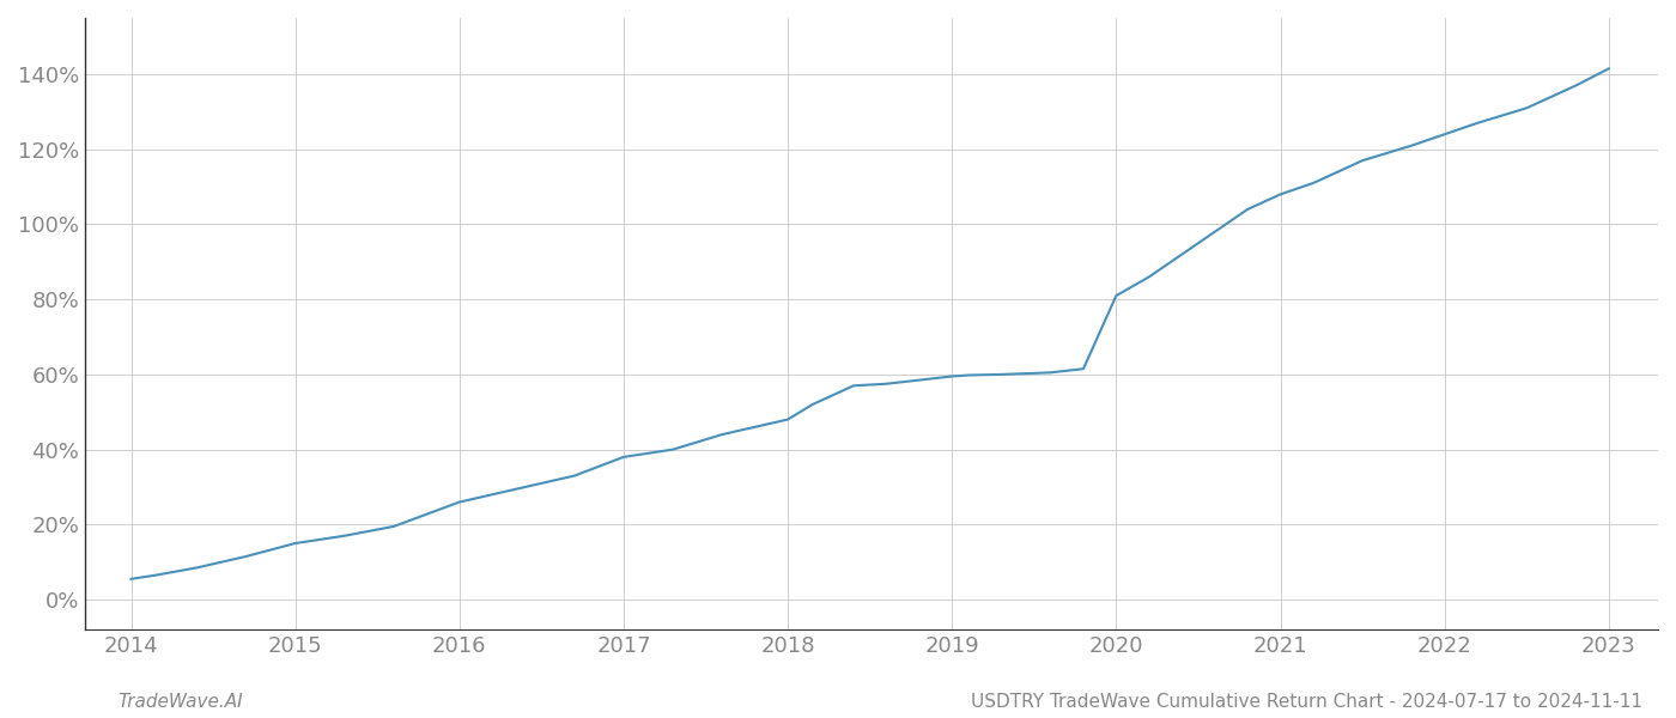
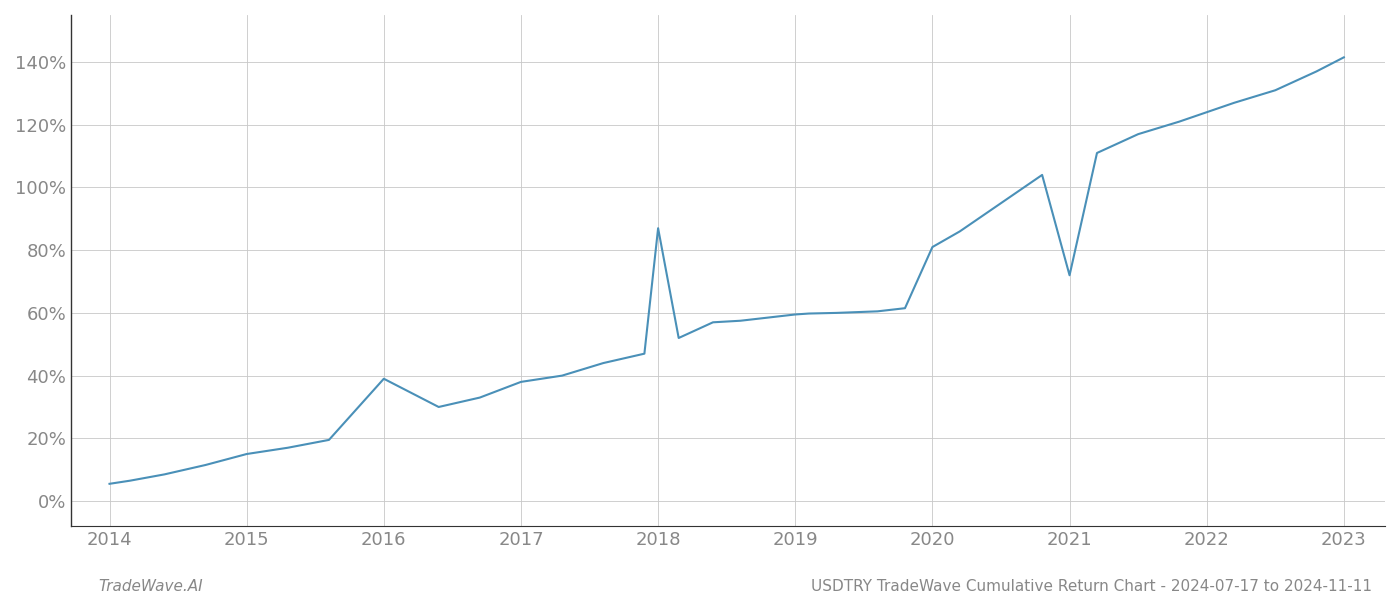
2016: 26.0% -> 39.0%
2018: 48.0% -> 87.0%
2021: 108.0% -> 72.0%
